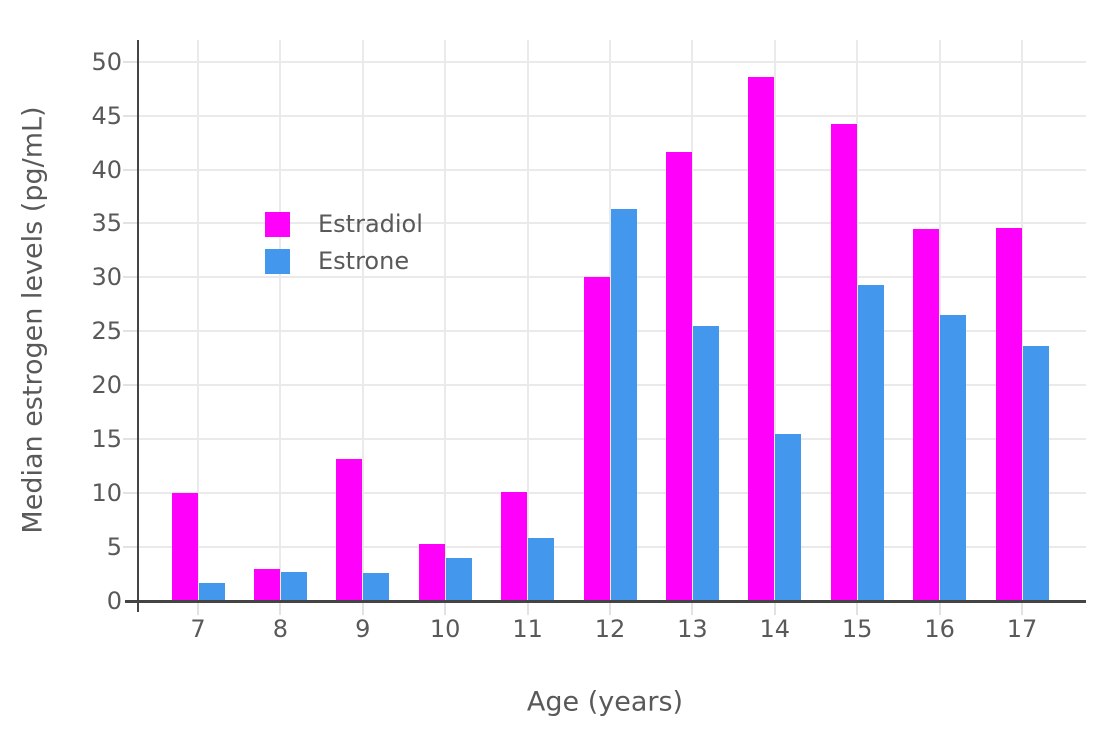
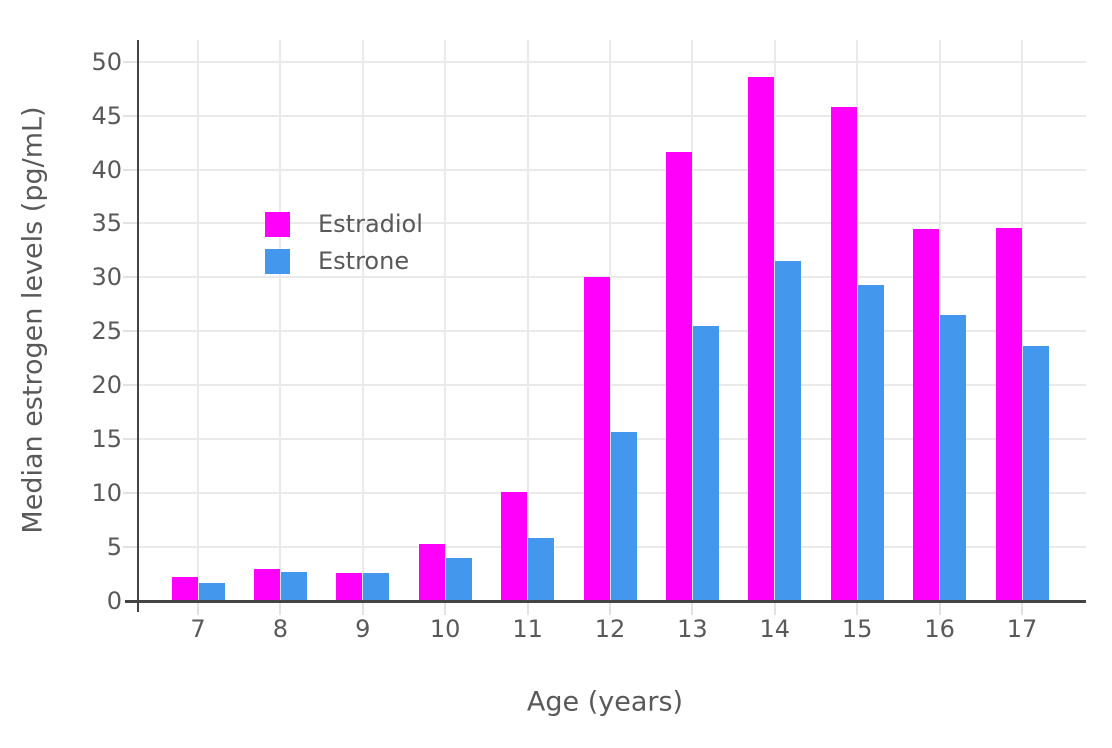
Estradiol/7: 10.0 -> 2.2
Estradiol/9: 13.2 -> 2.6
Estrone/12: 36.3 -> 15.7
Estrone/14: 15.5 -> 31.5
Estradiol/15: 44.2 -> 45.8
